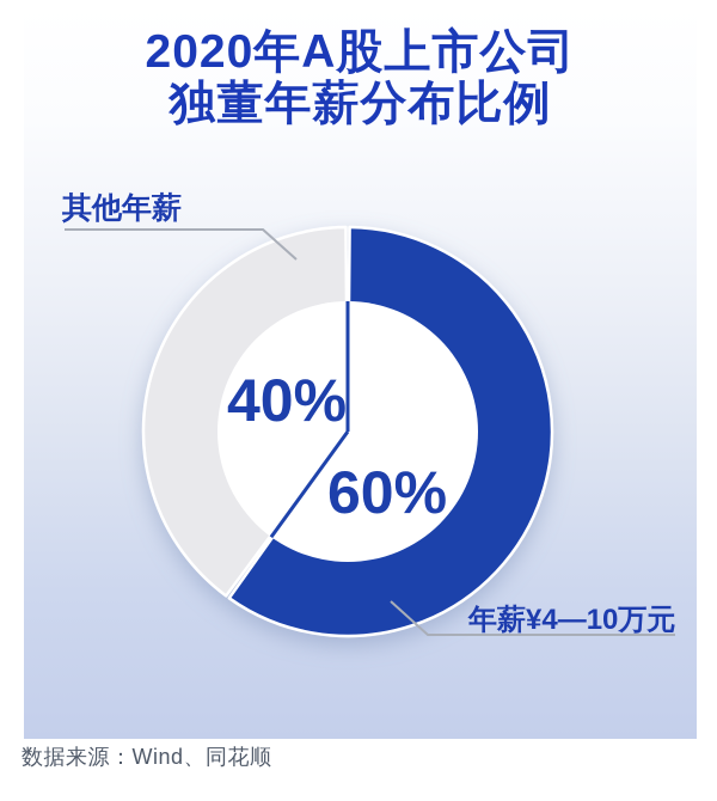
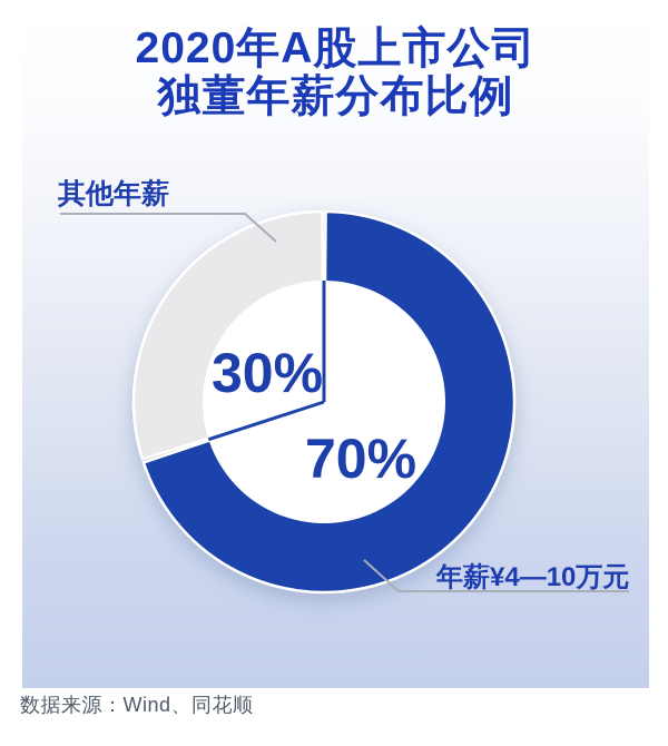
年薪¥4—10万元: 60% -> 70%
其他年薪: 40% -> 30%
